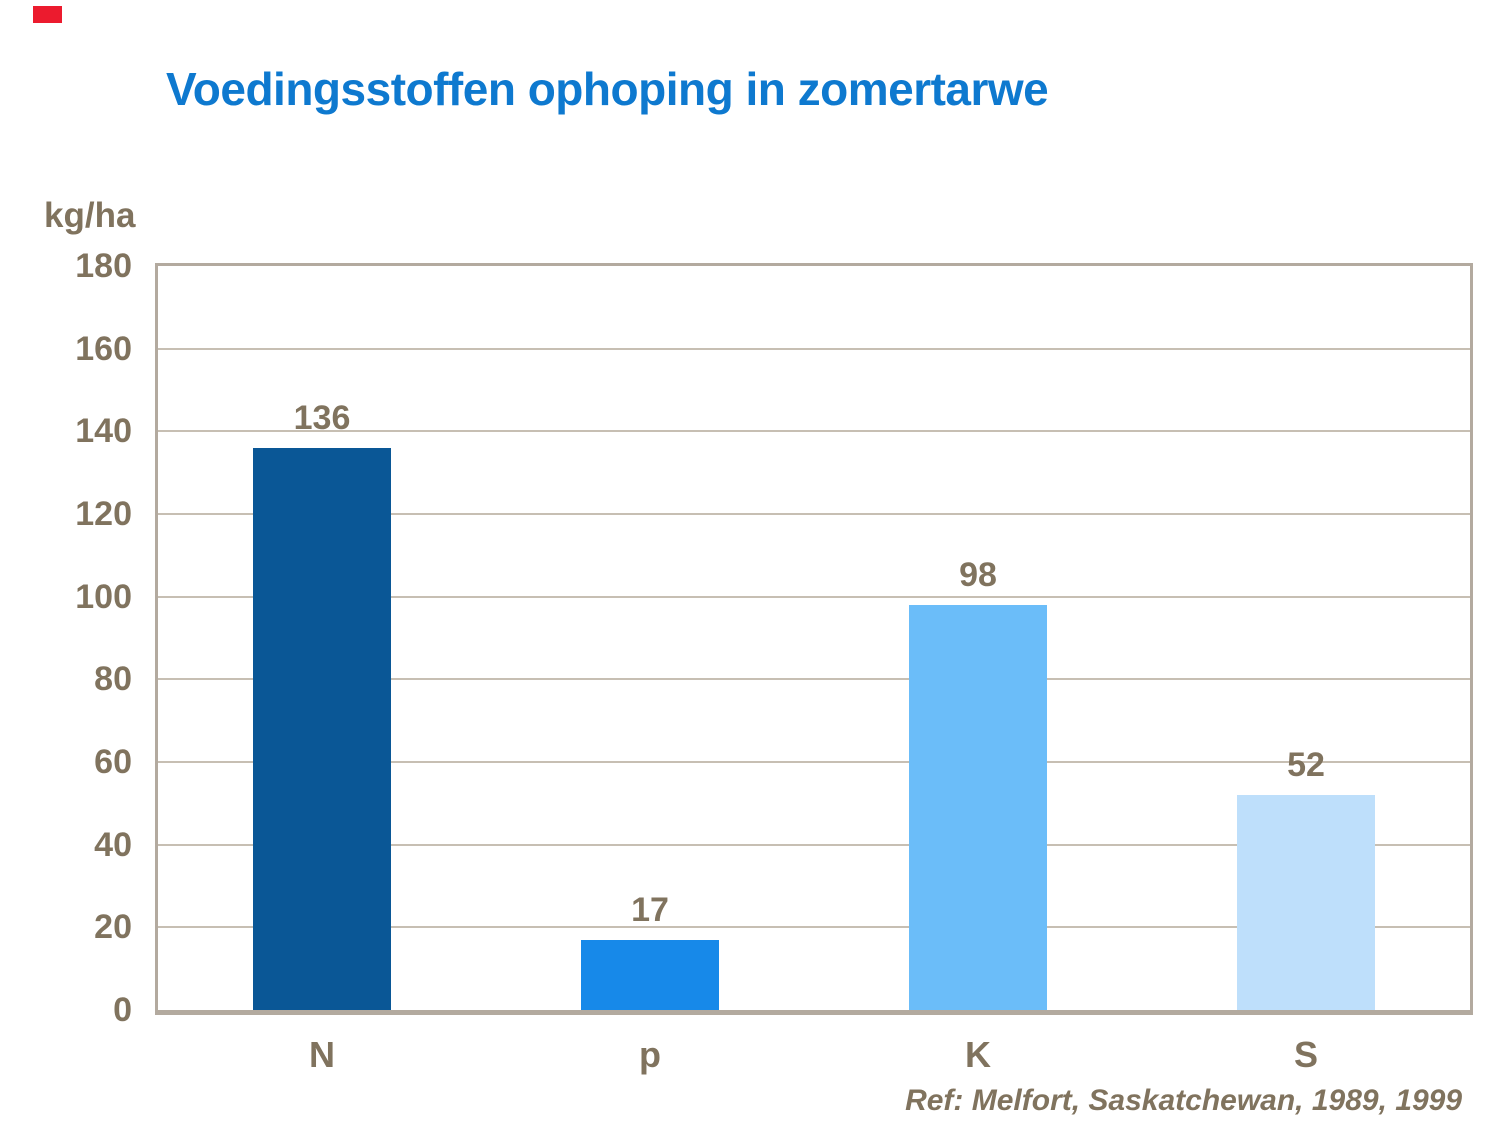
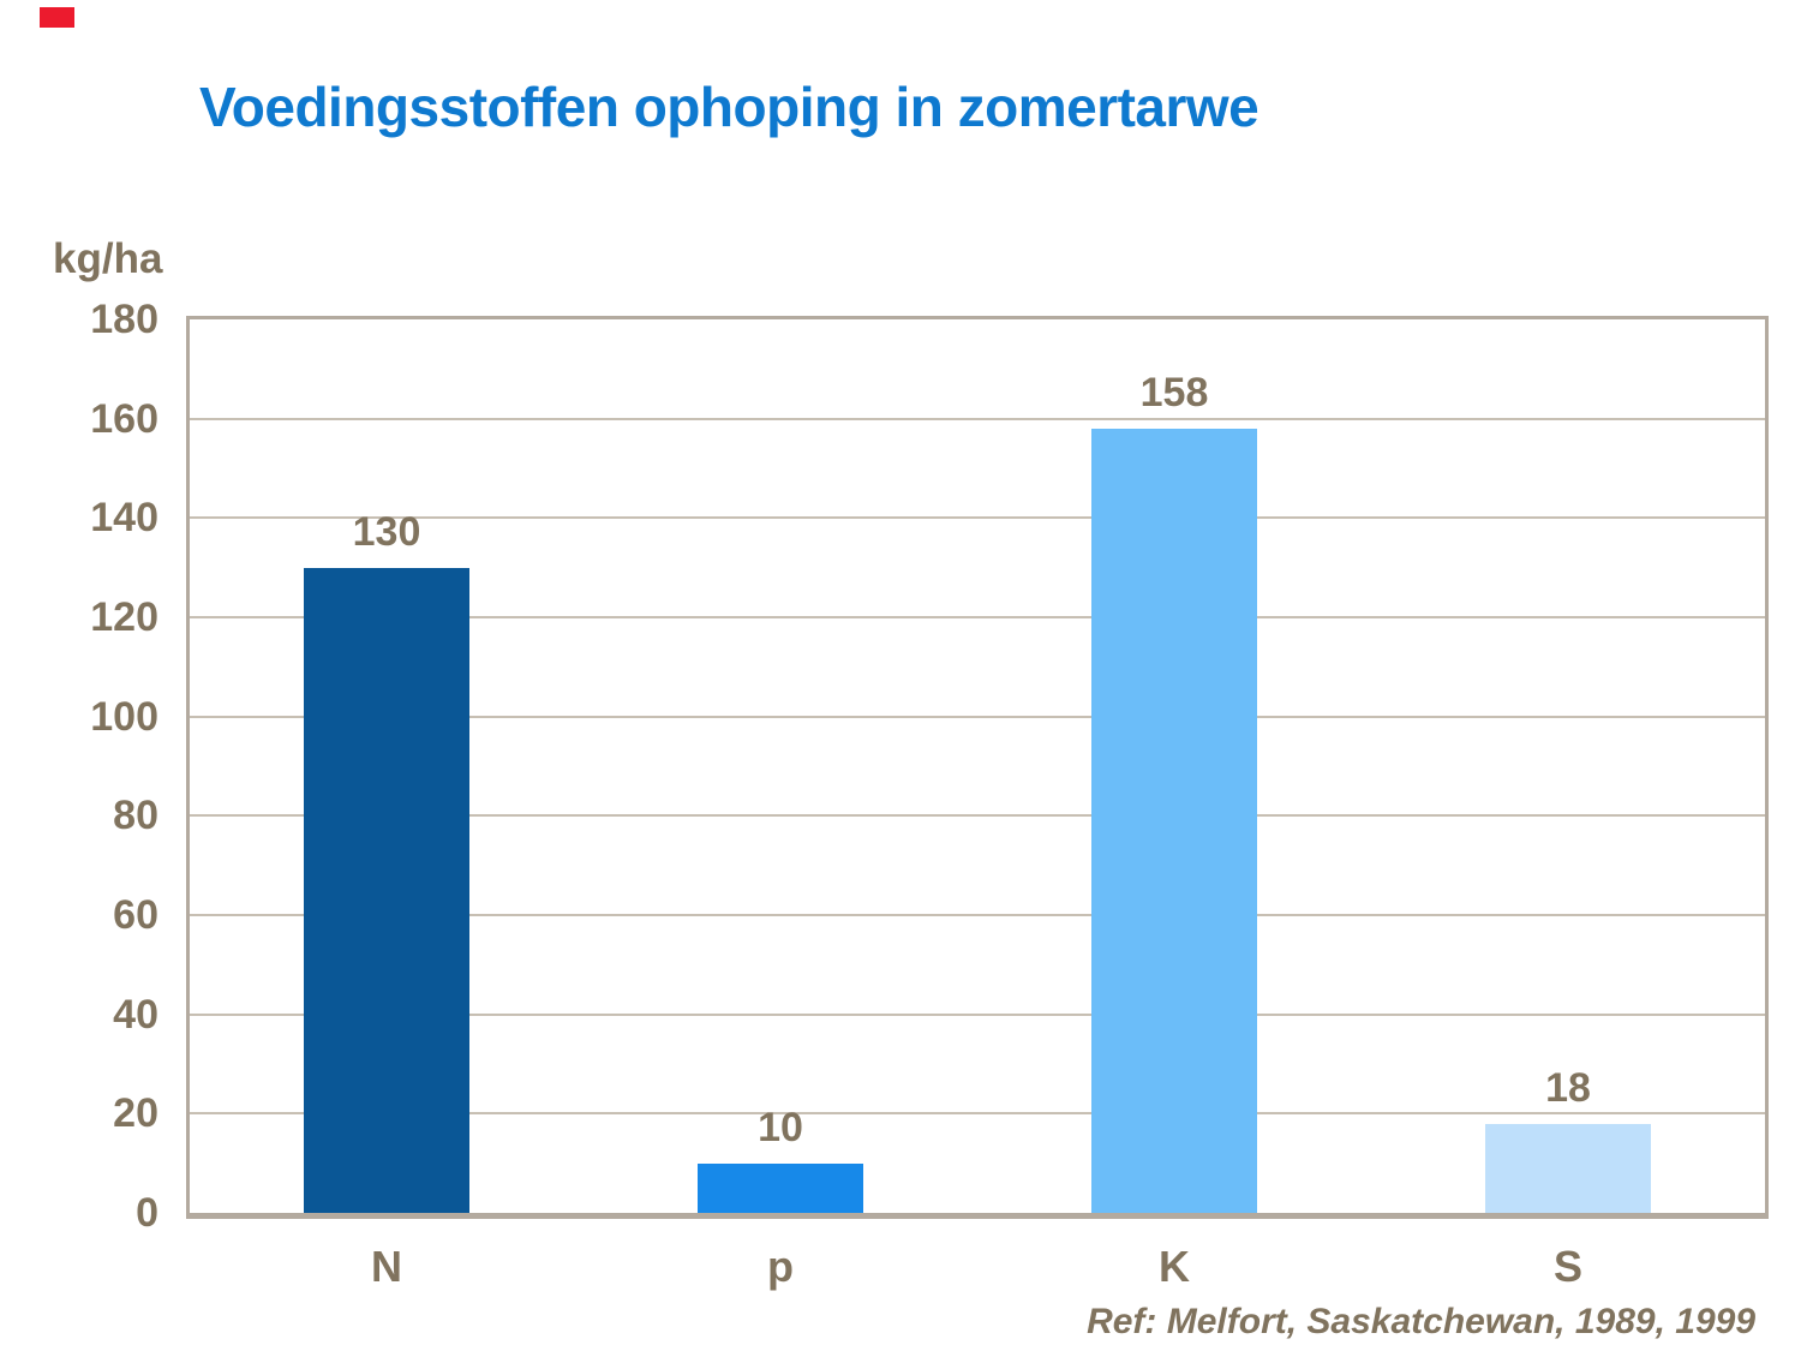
N: 136 -> 130
p: 17 -> 10
K: 98 -> 158
S: 52 -> 18
